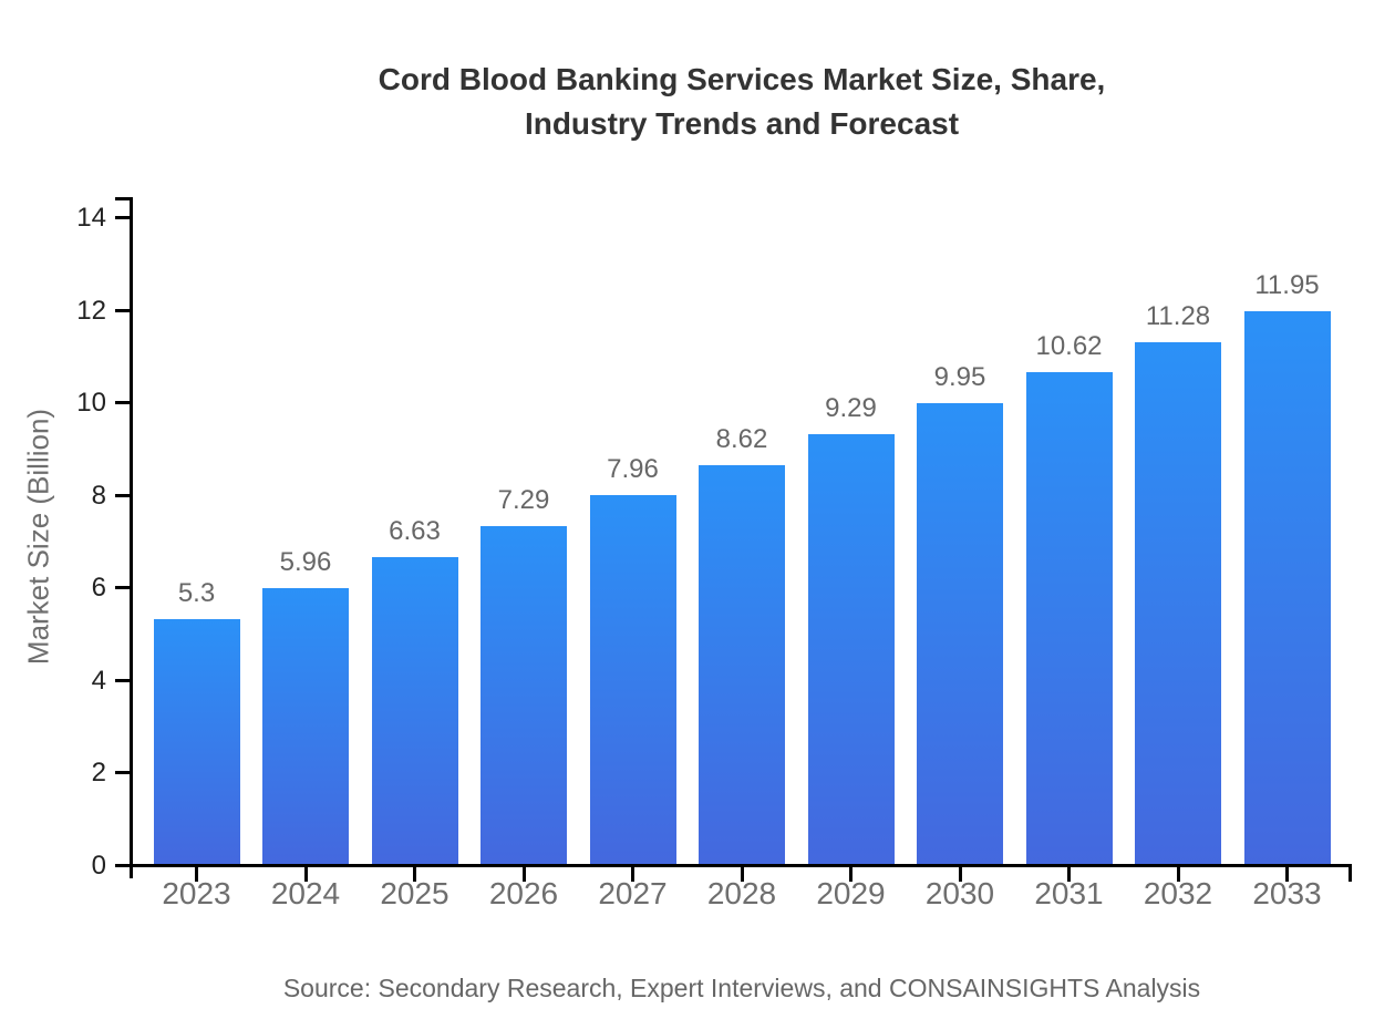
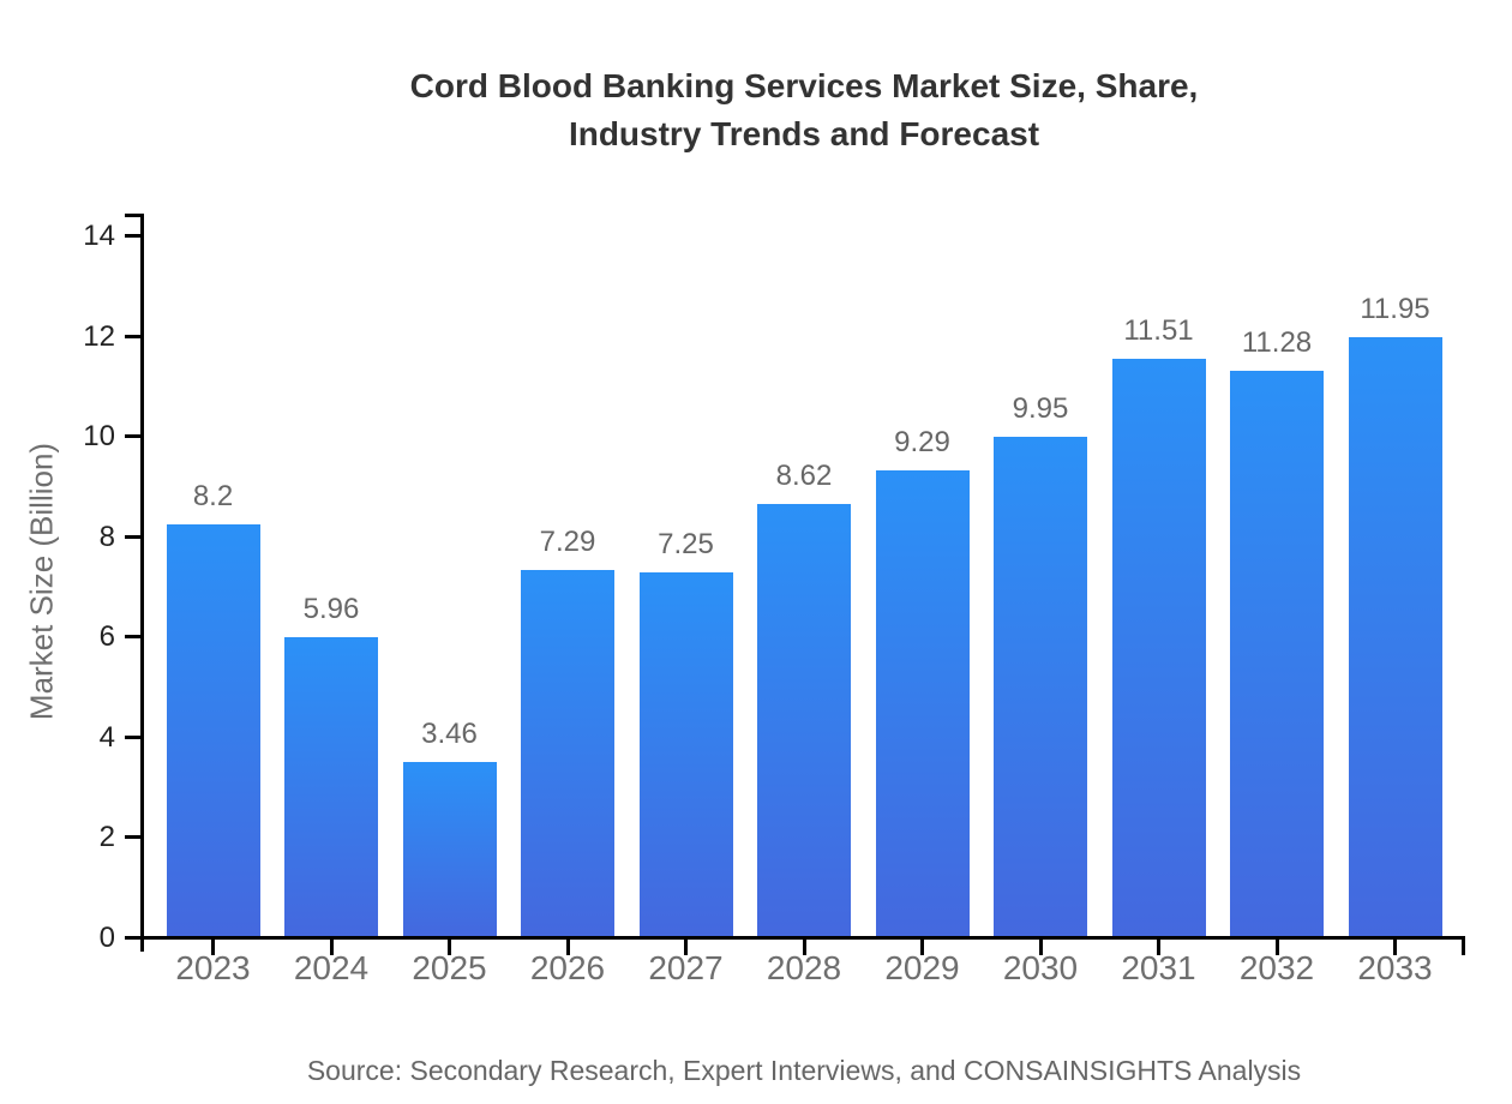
2023: 5.3 -> 8.2
2025: 6.63 -> 3.46
2027: 7.96 -> 7.25
2031: 10.62 -> 11.51
